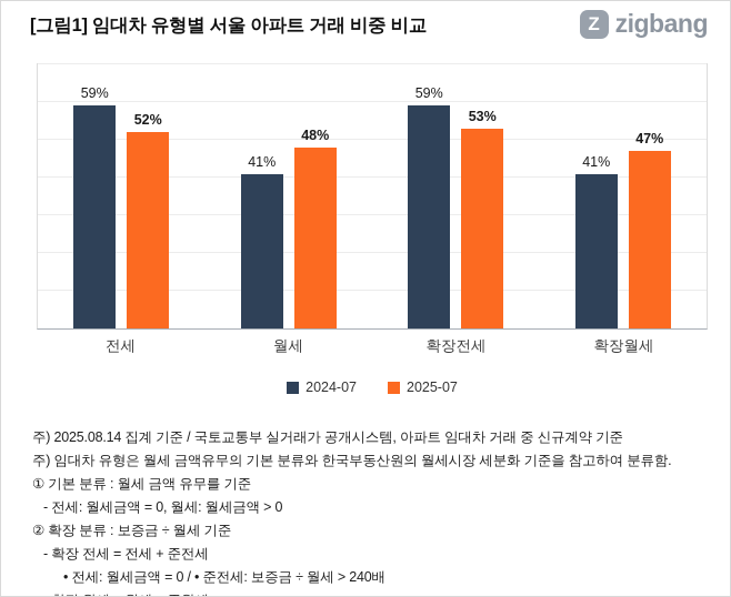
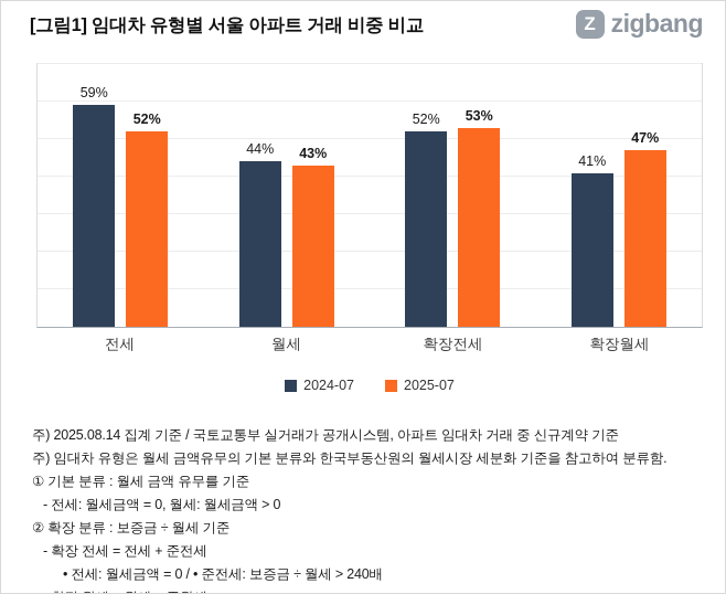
2024-07/월세: 41% -> 44%
2025-07/월세: 48% -> 43%
2024-07/확장전세: 59% -> 52%
